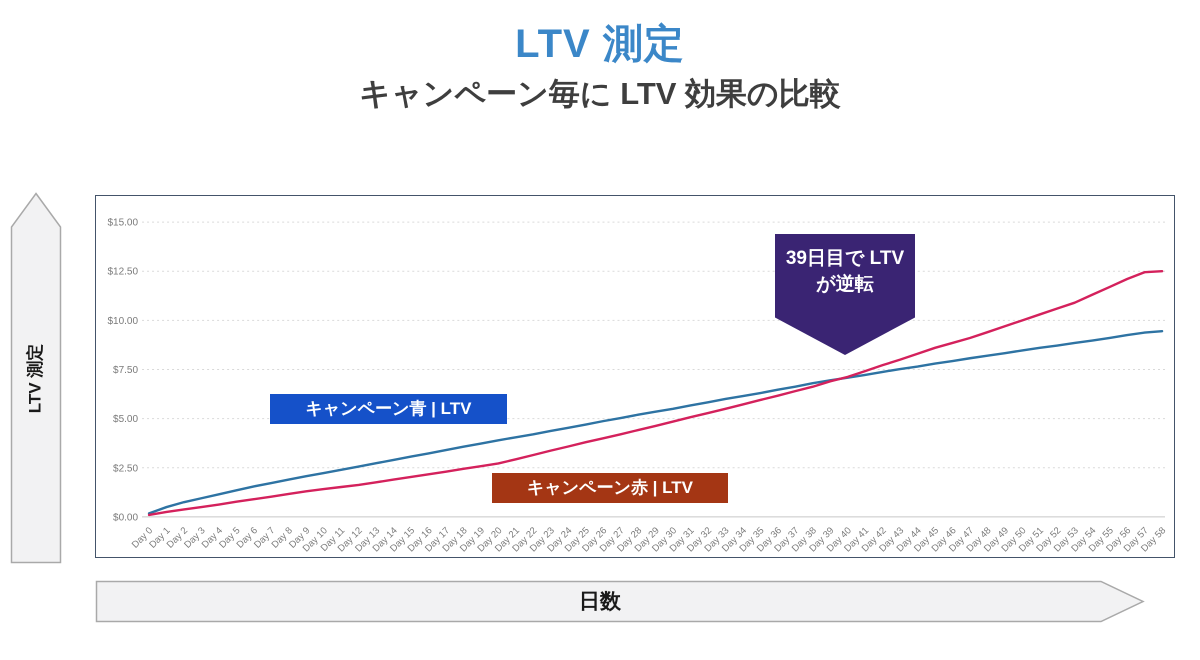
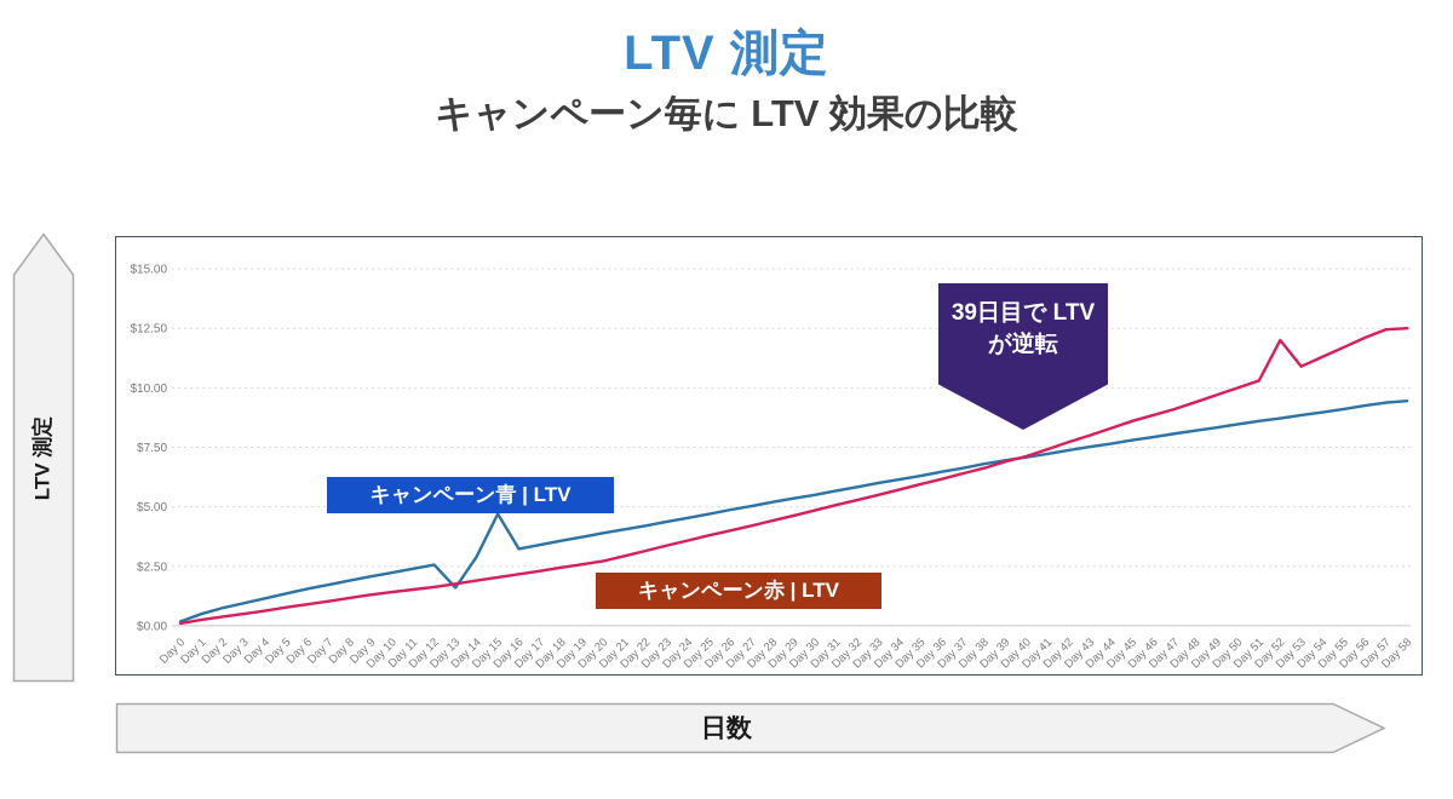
キャンペーン青 | LTV/Day 13: $2.7 -> $1.6
キャンペーン青 | LTV/Day 15: $3.1 -> $4.7
キャンペーン赤 | LTV/Day 52: $10.6 -> $12.0
